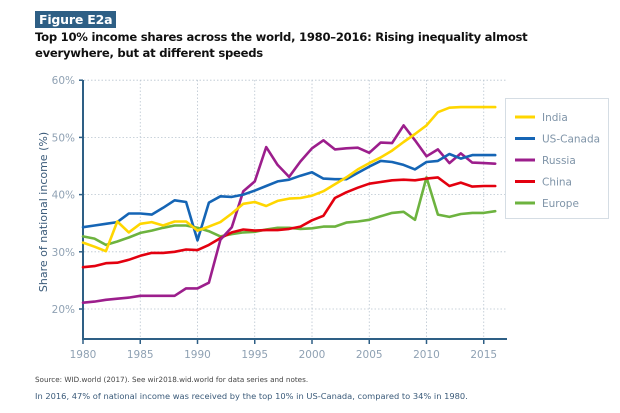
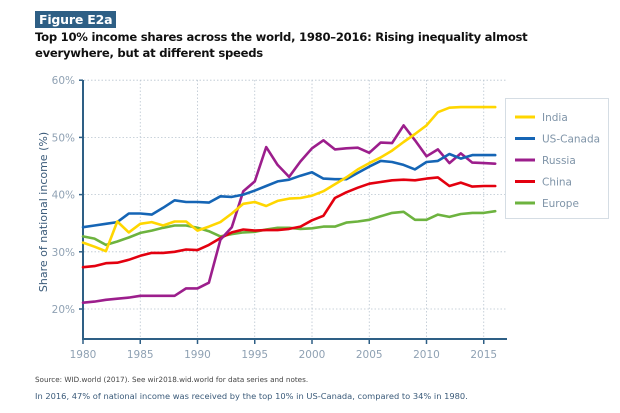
US-Canada/1990: 32% -> 39%
Europe/2010: 43% -> 36%
